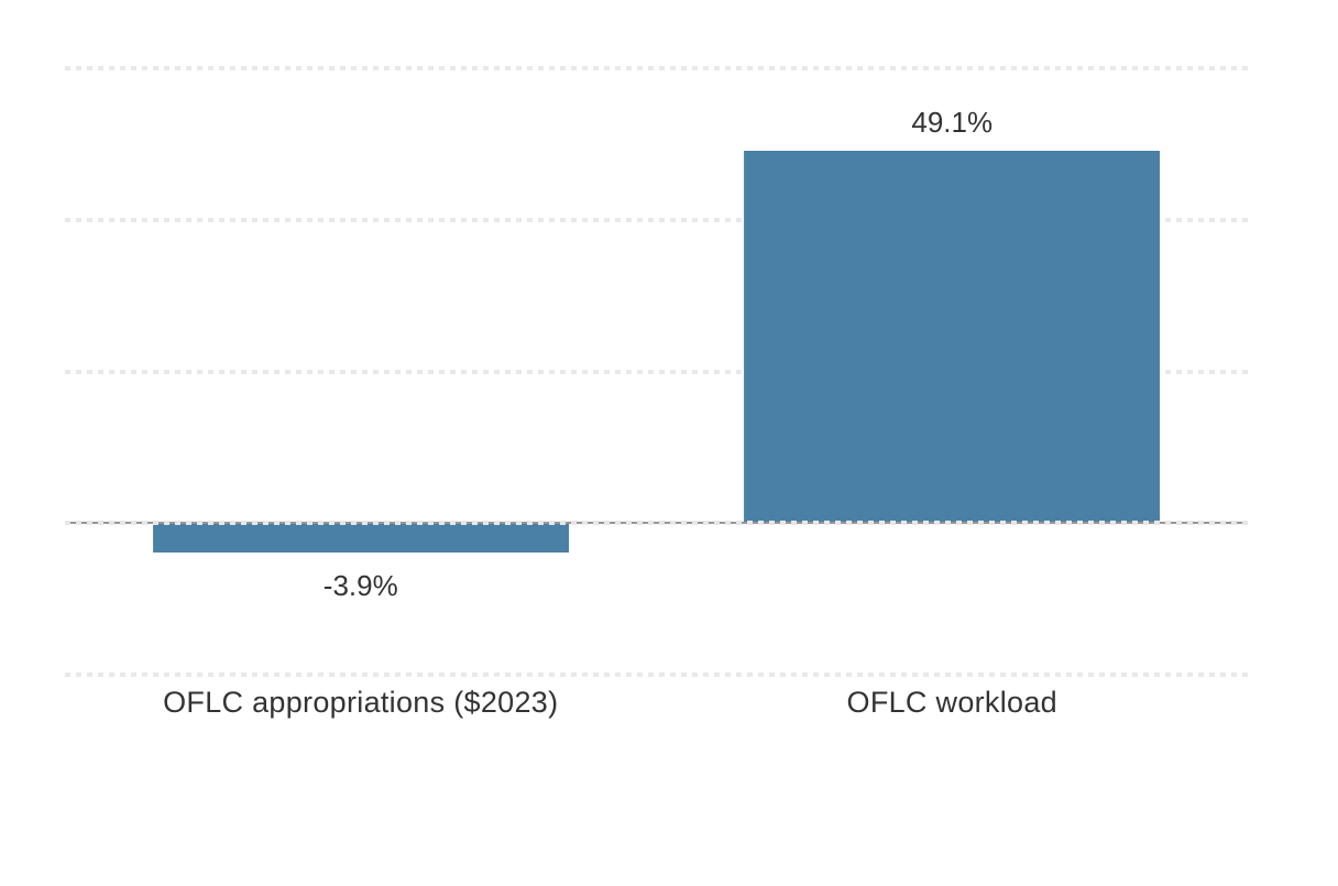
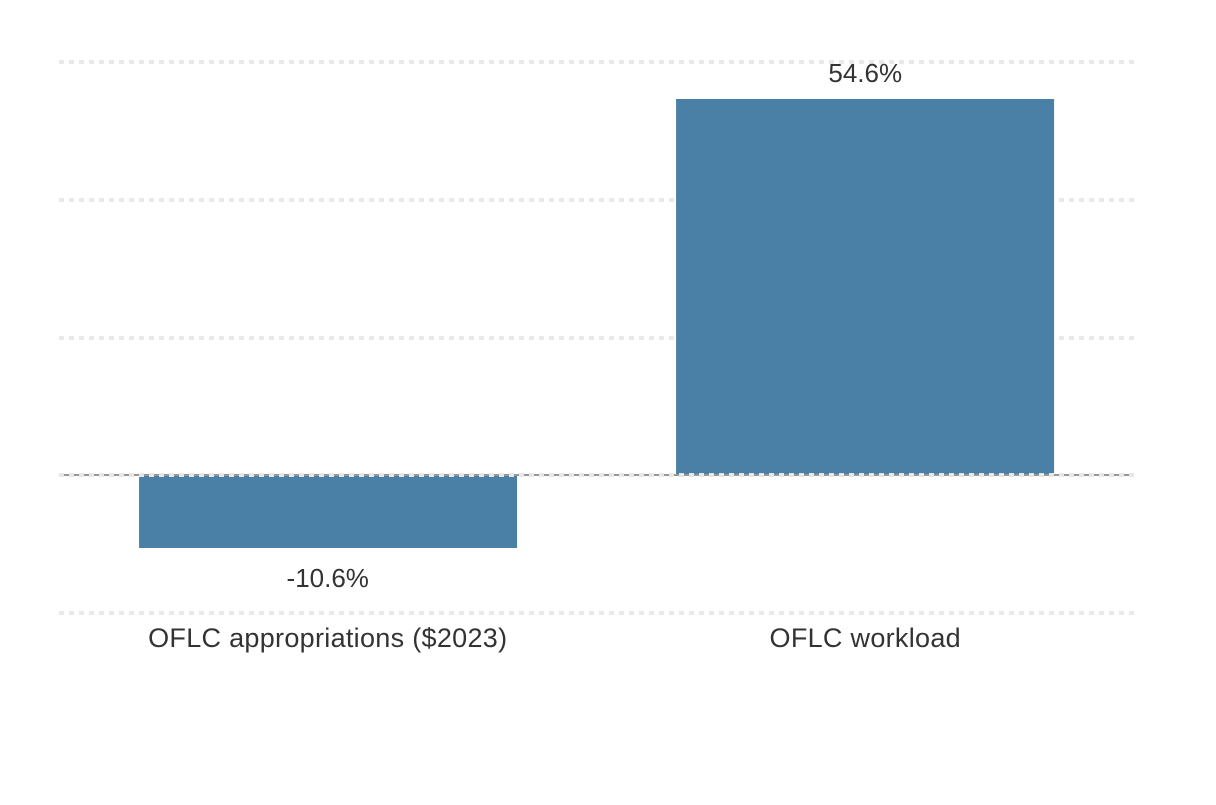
OFLC appropriations ($2023): -3.9% -> -10.6%
OFLC workload: 49.1% -> 54.6%
